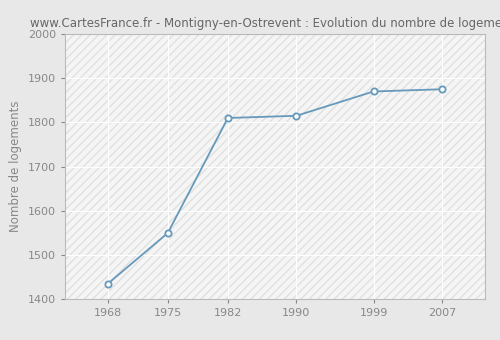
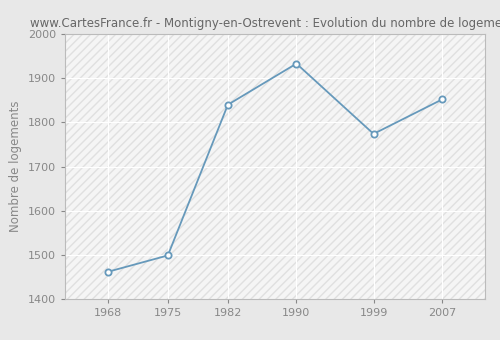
1968: 1435 -> 1462
1975: 1550 -> 1499
1982: 1810 -> 1840
1990: 1815 -> 1933
1999: 1870 -> 1774
2007: 1875 -> 1852
